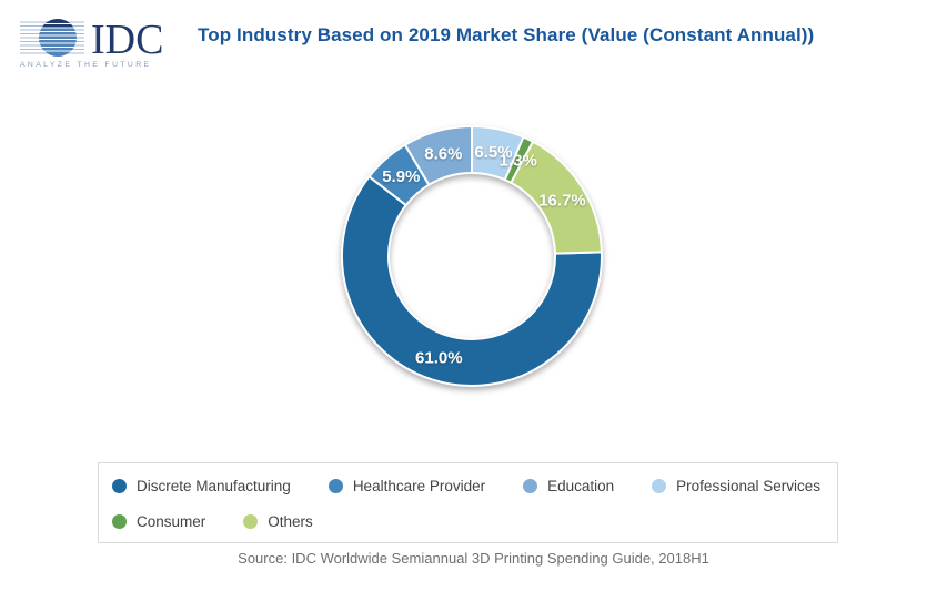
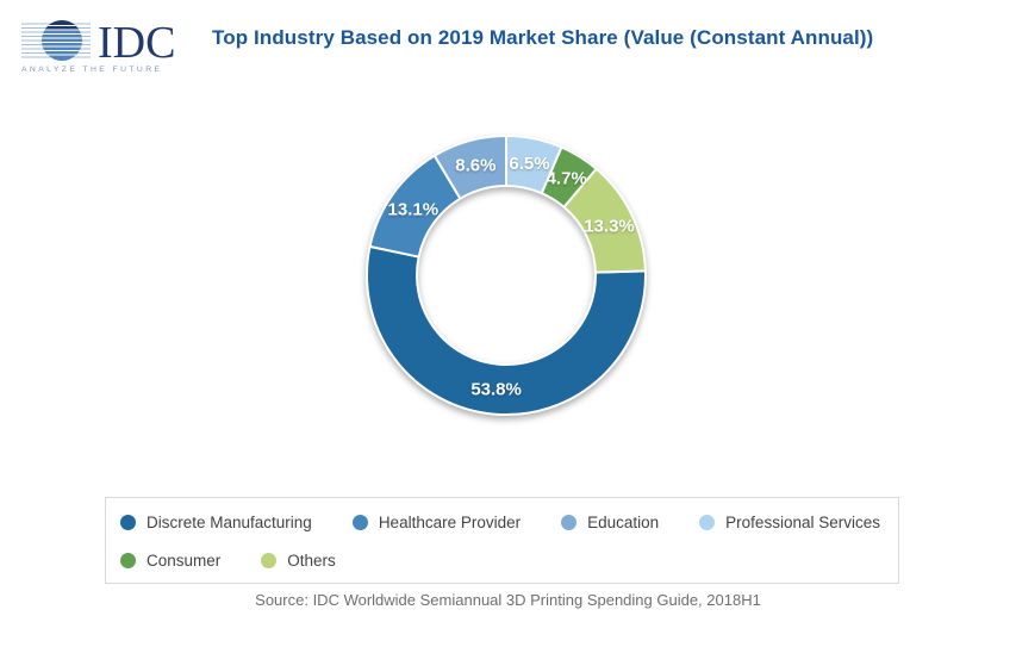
Discrete Manufacturing: 61.0% -> 53.8%
Healthcare Provider: 5.9% -> 13.1%
Consumer: 1.3% -> 4.7%
Others: 16.7% -> 13.3%
